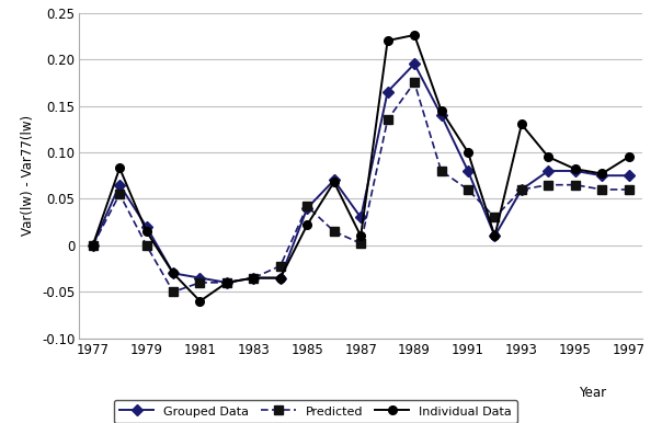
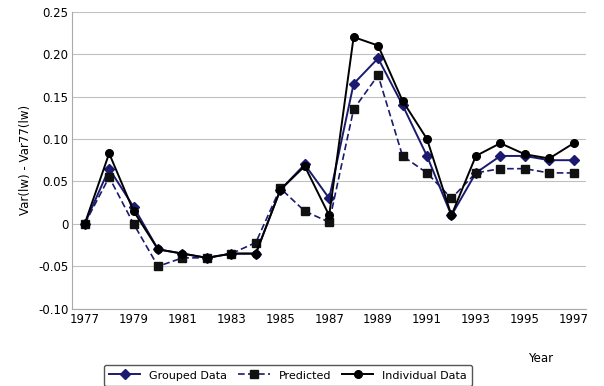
Individual Data/1981: -0.060 -> -0.035
Individual Data/1985: 0.022 -> 0.040
Individual Data/1989: 0.226 -> 0.210
Individual Data/1993: 0.130 -> 0.080
